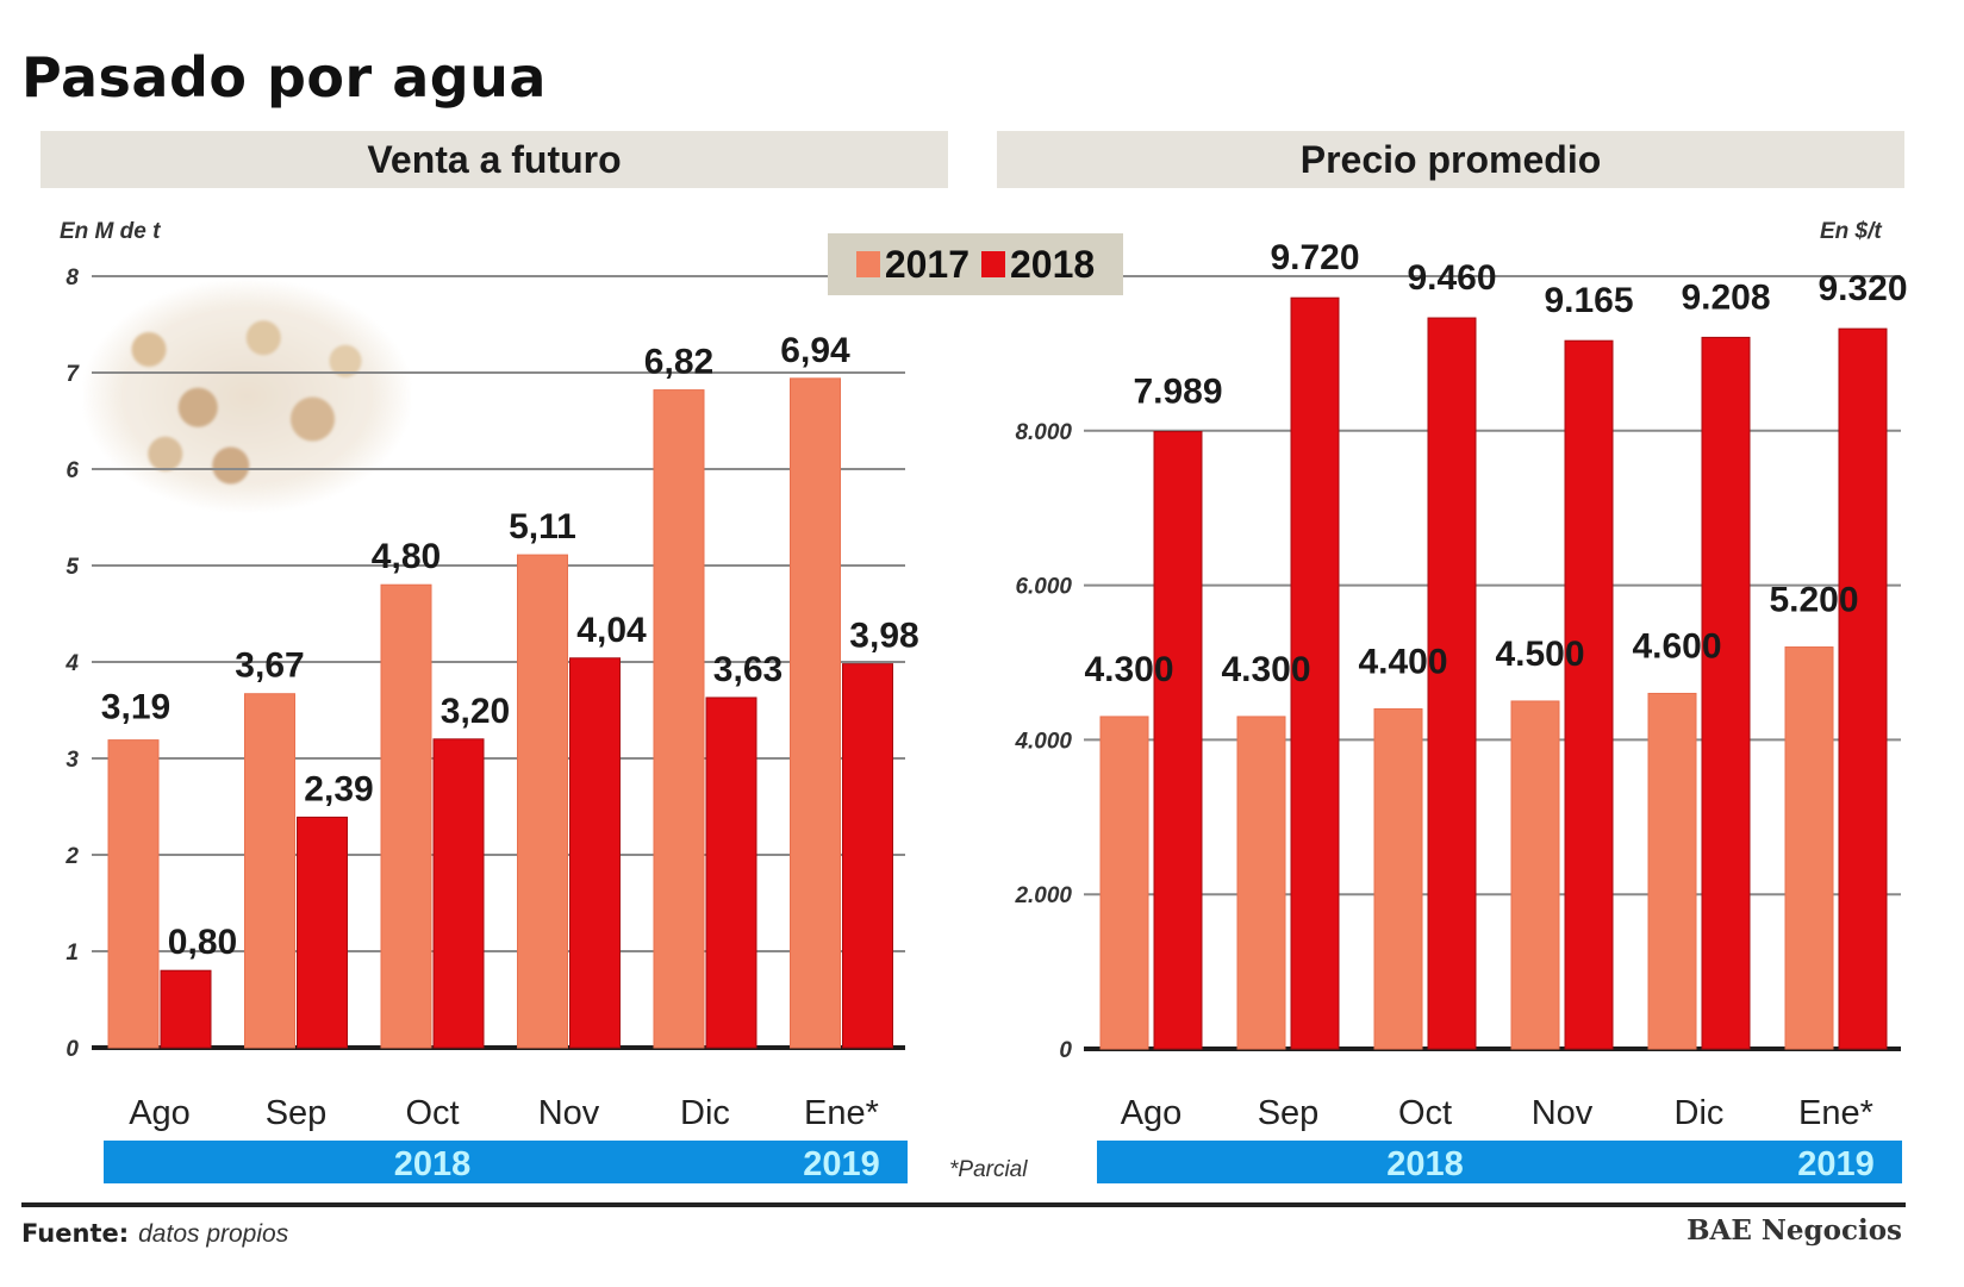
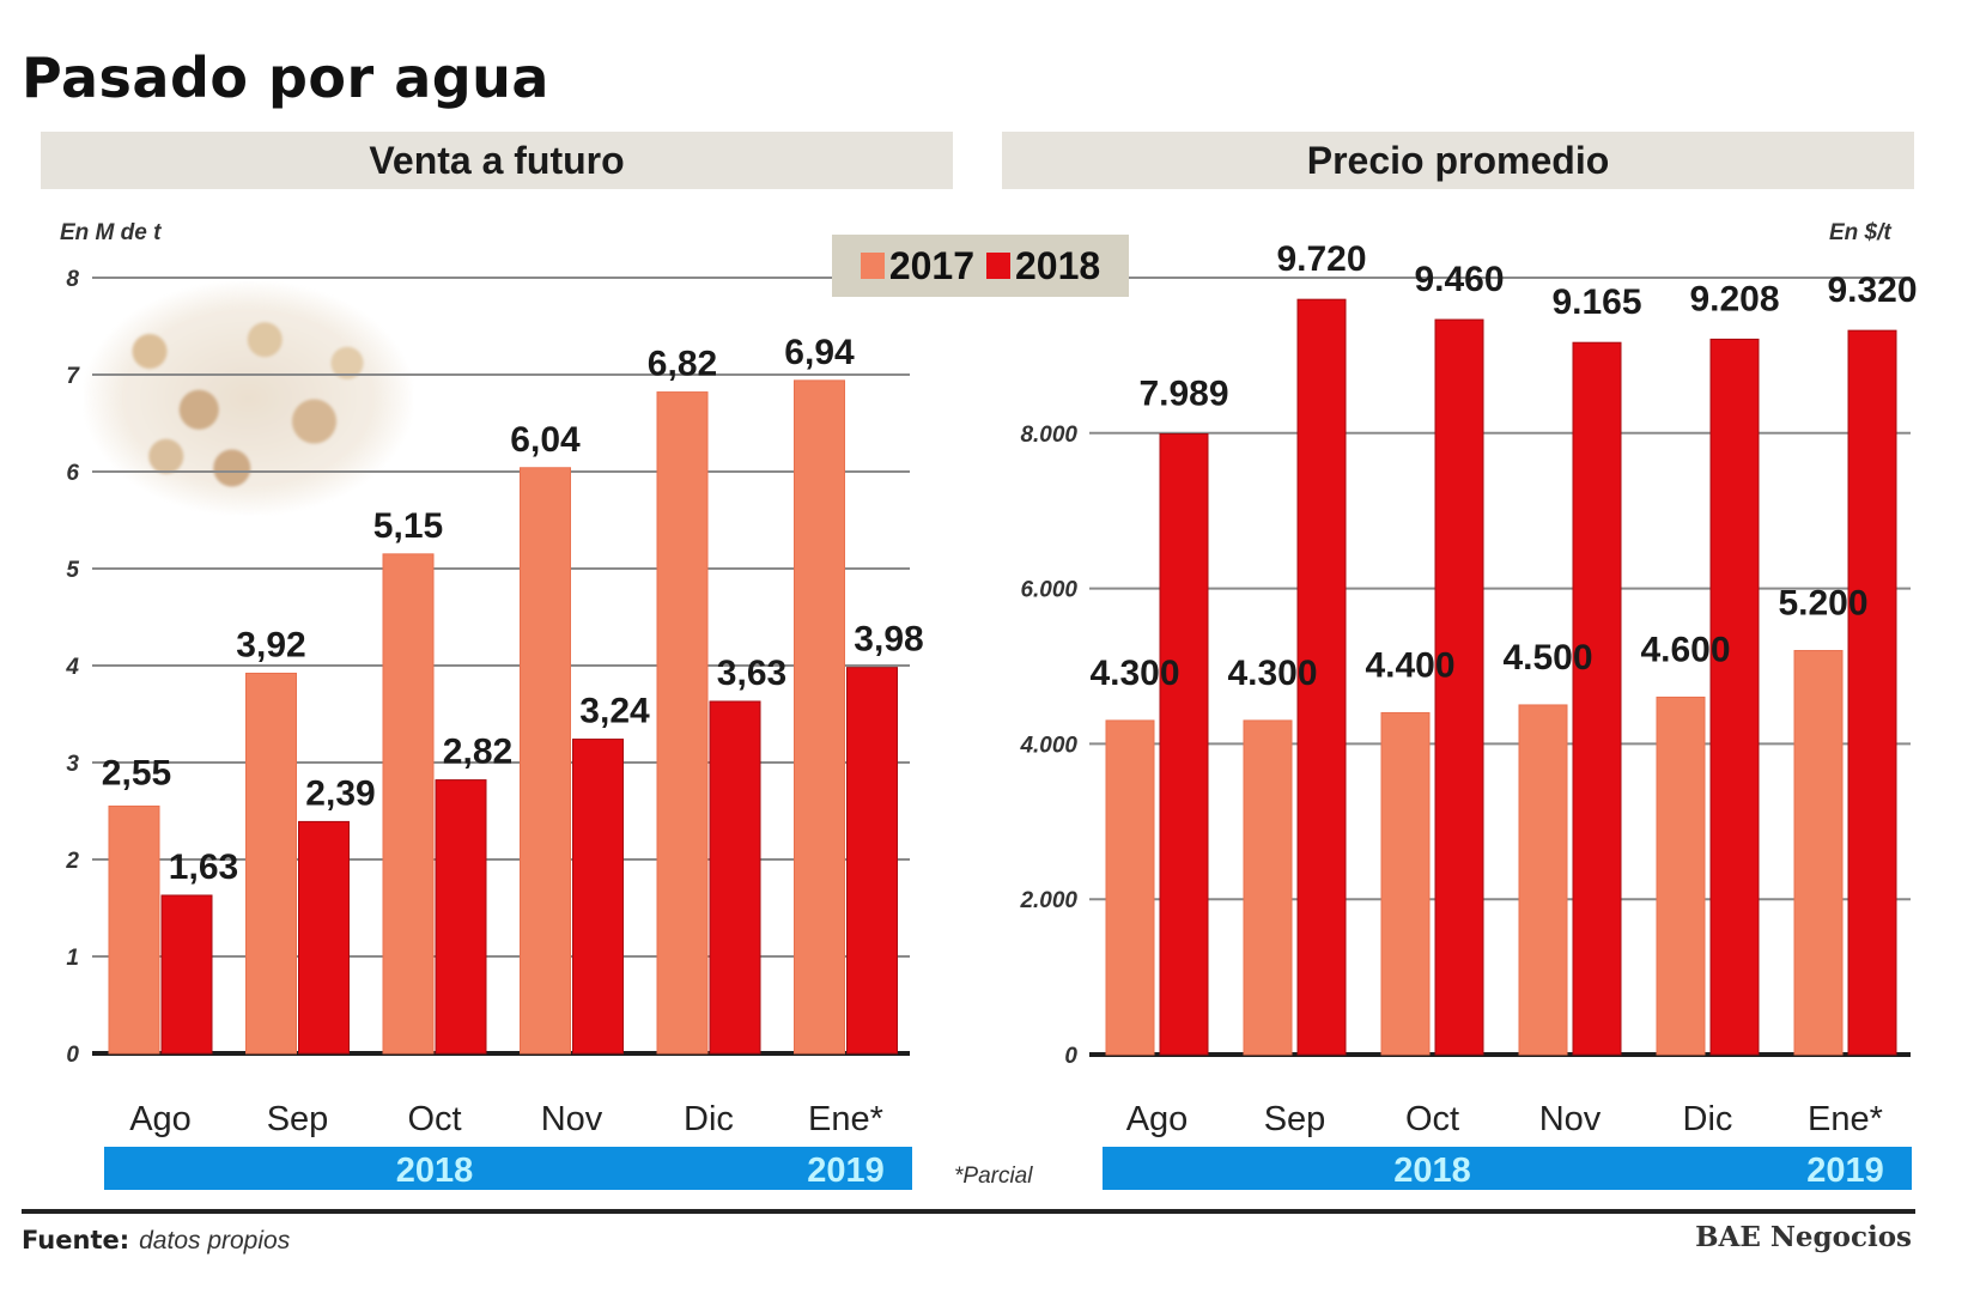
Venta a futuro/2017/Ago: 3,19 -> 2,55
Venta a futuro/2018/Ago: 0,80 -> 1,63
Venta a futuro/2017/Sep: 3,67 -> 3,92
Venta a futuro/2017/Oct: 4,80 -> 5,15
Venta a futuro/2018/Oct: 3,20 -> 2,82
Venta a futuro/2017/Nov: 5,11 -> 6,04
Venta a futuro/2018/Nov: 4,04 -> 3,24
